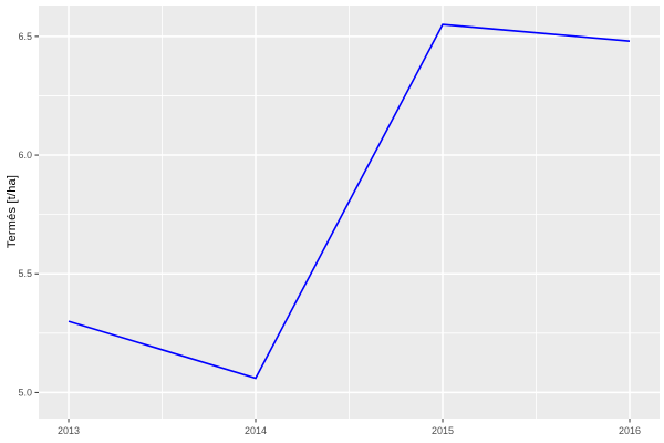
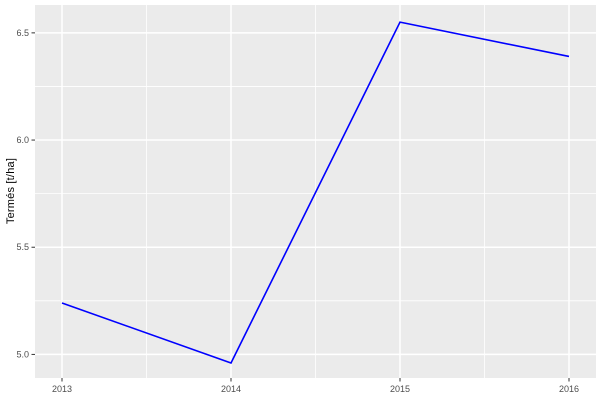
2013: 5.30 -> 5.24
2014: 5.06 -> 4.96
2016: 6.48 -> 6.39
